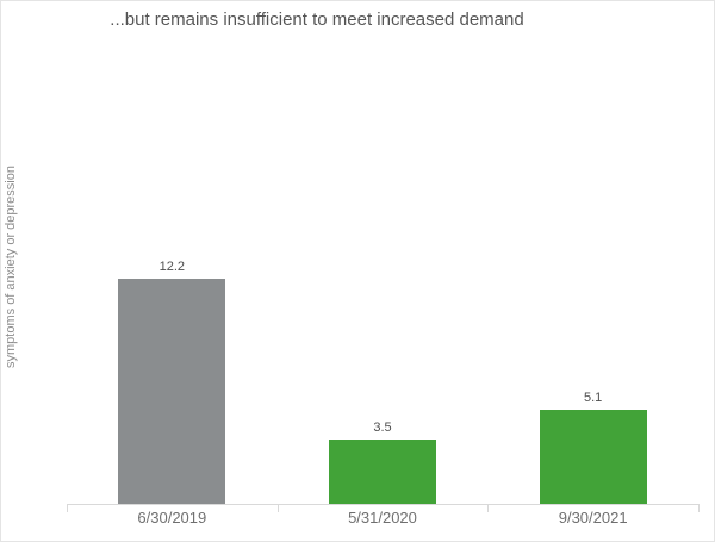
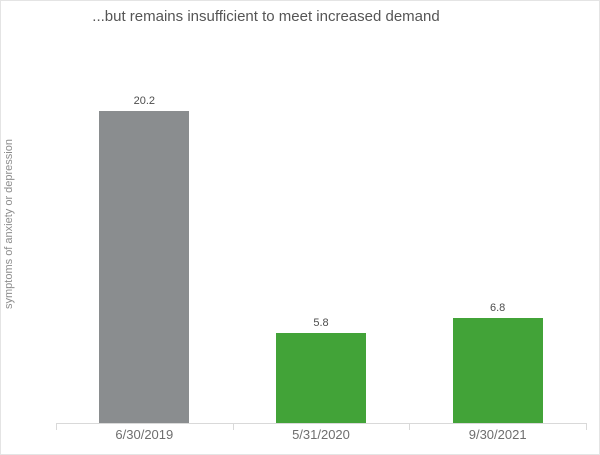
6/30/2019: 12.2 -> 20.2
5/31/2020: 3.5 -> 5.8
9/30/2021: 5.1 -> 6.8
